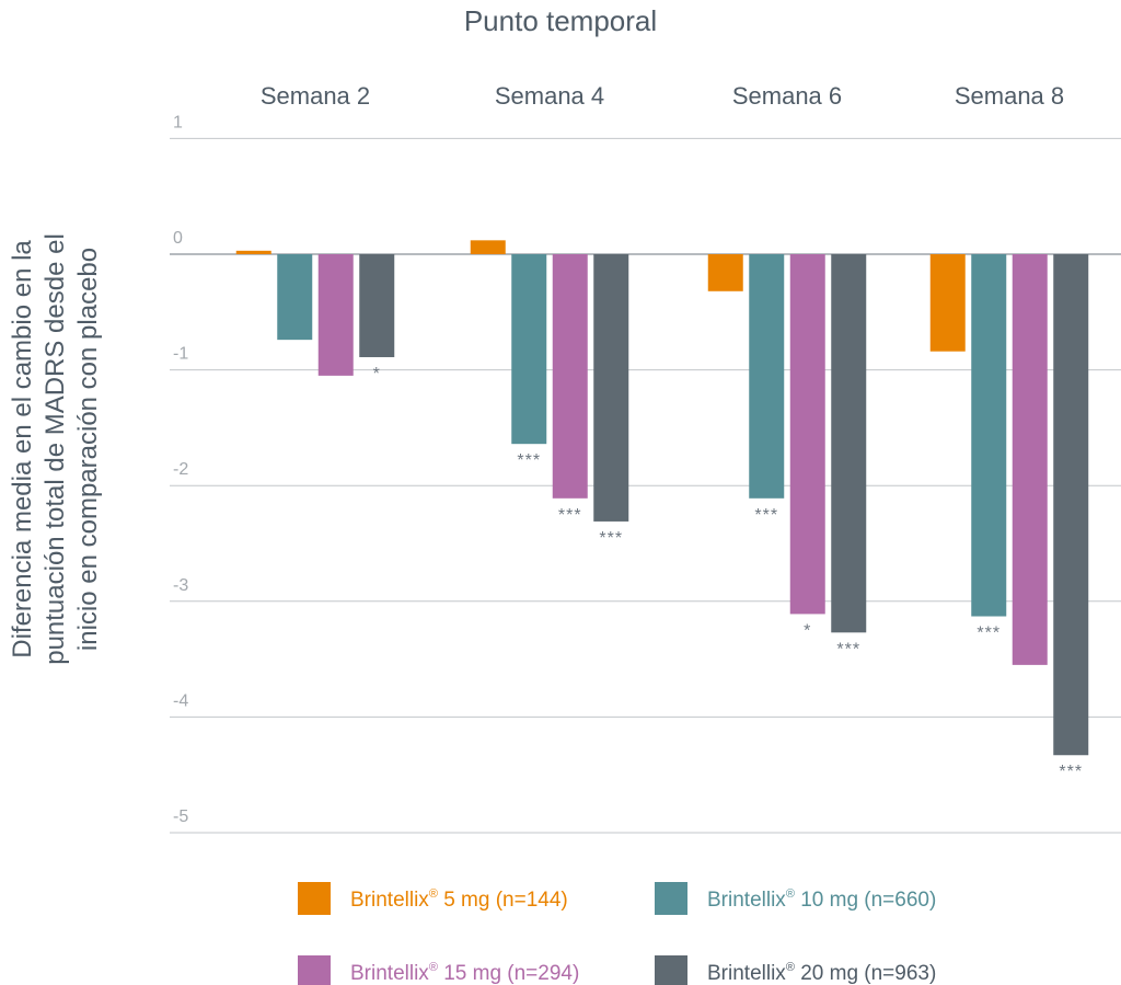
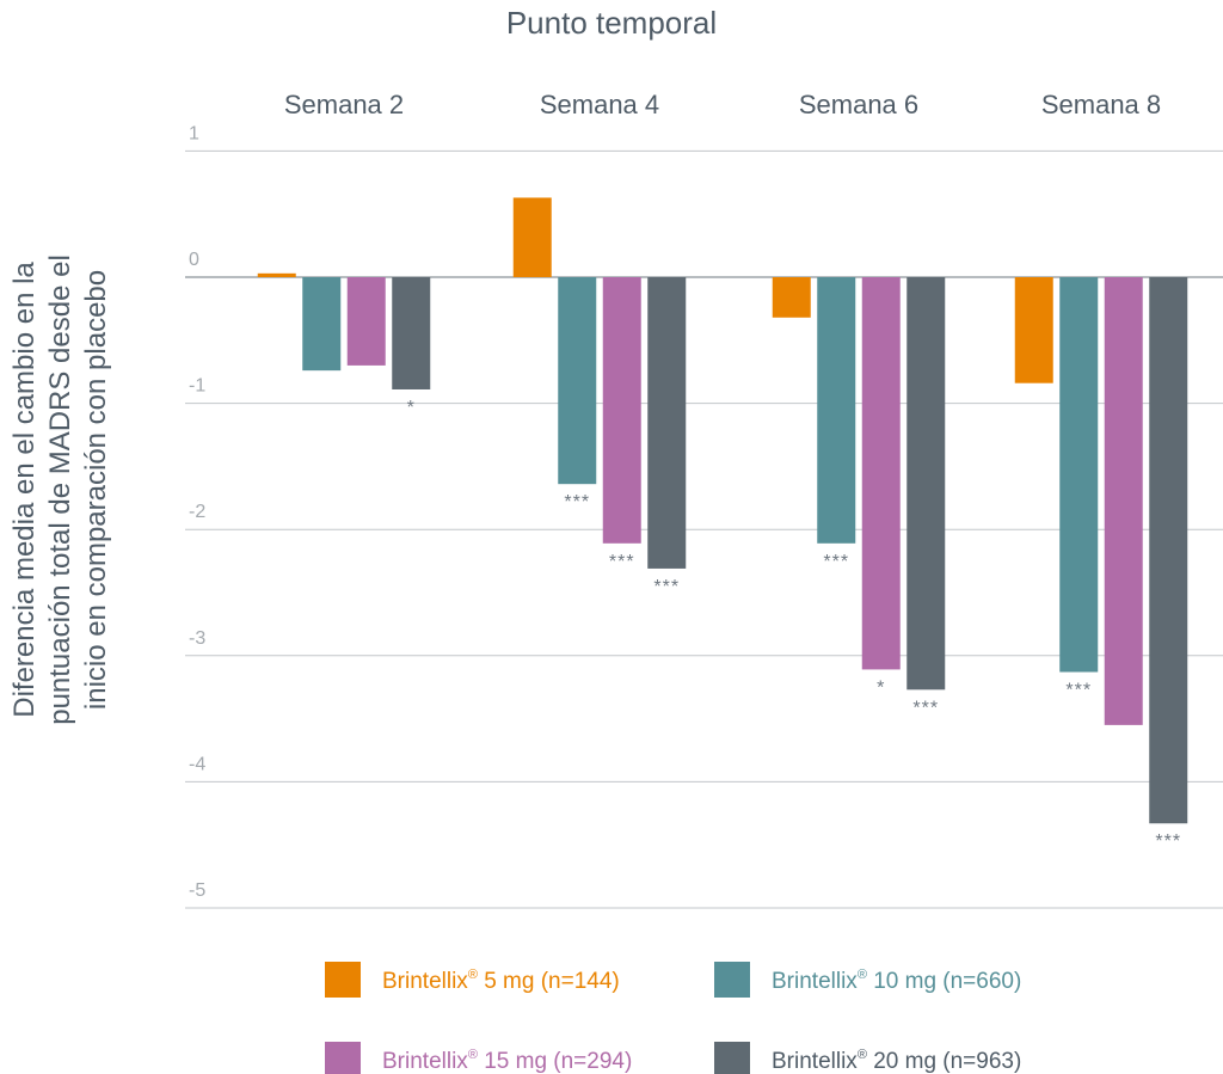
Brintellix® 15 mg (n=294)/Semana 2: -1.05 -> -0.70
Brintellix® 5 mg (n=144)/Semana 4: 0.12 -> 0.63
